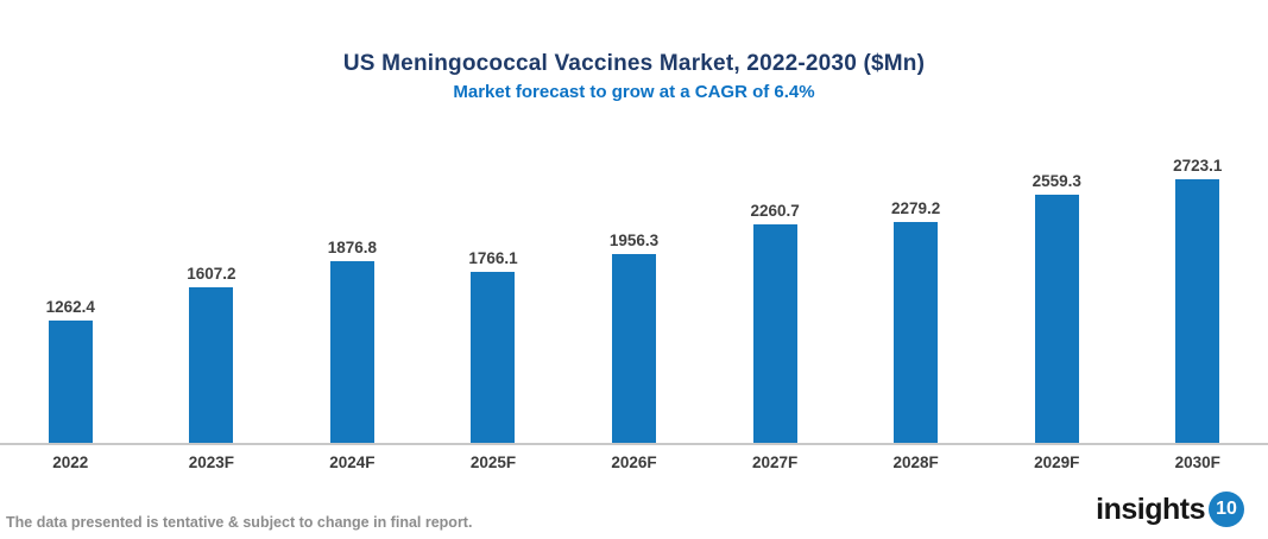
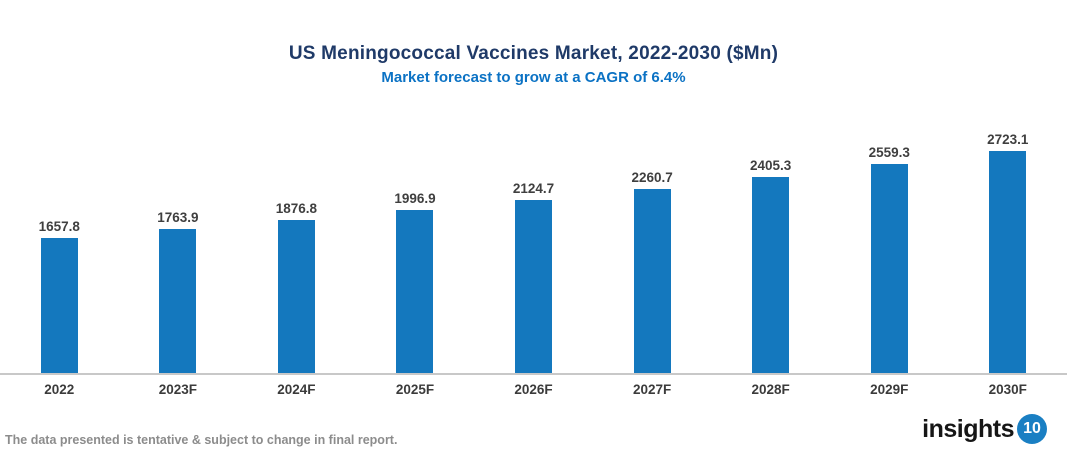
2022: 1262.4 -> 1657.8
2023F: 1607.2 -> 1763.9
2025F: 1766.1 -> 1996.9
2026F: 1956.3 -> 2124.7
2028F: 2279.2 -> 2405.3
